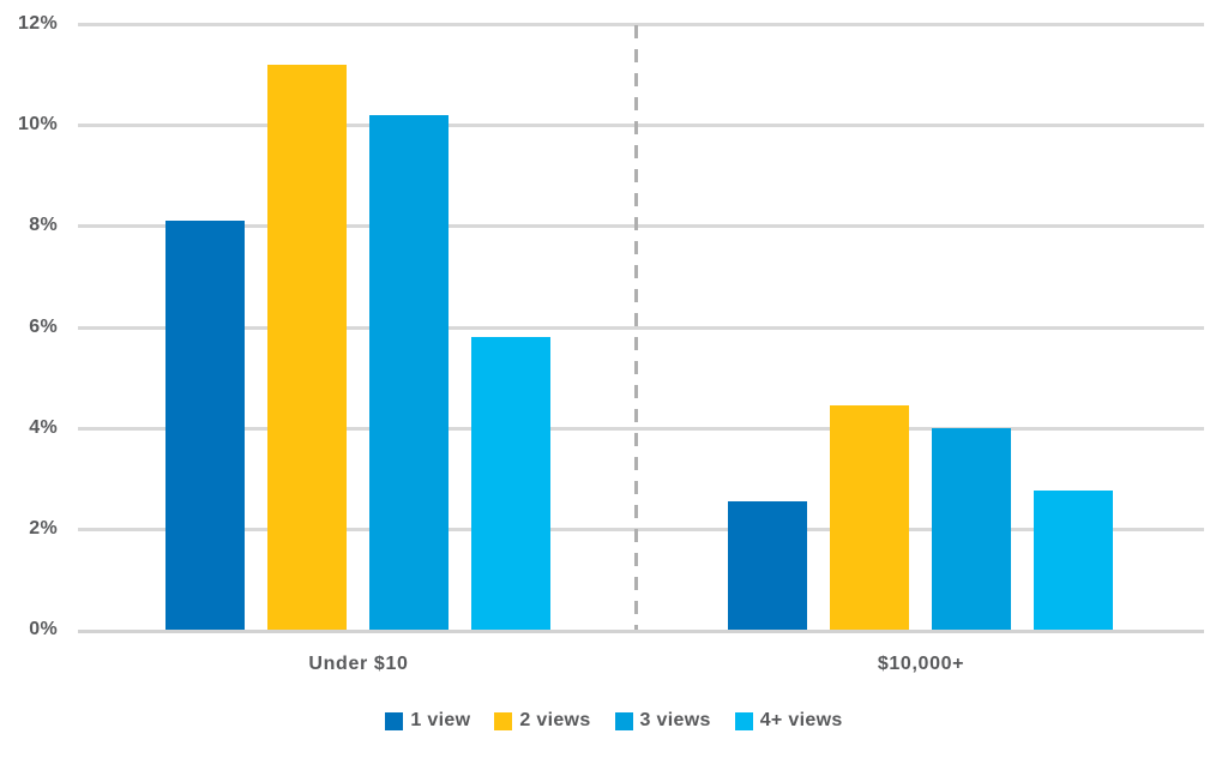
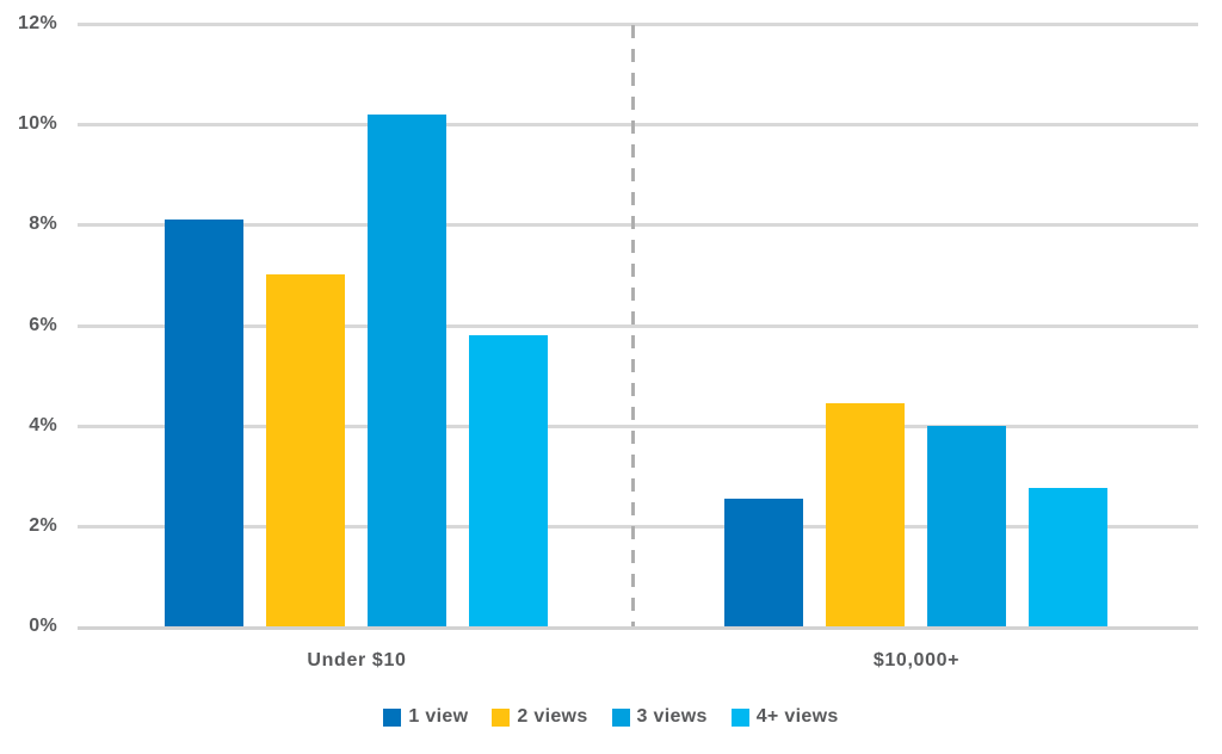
2 views/Under $10: 11.2% -> 7.0%
